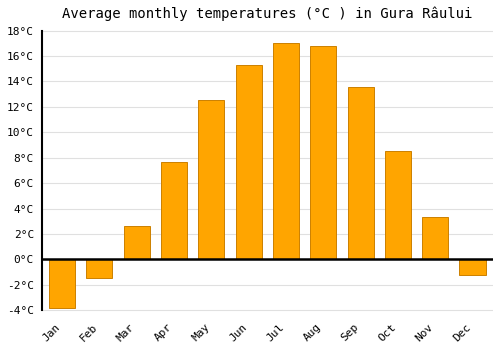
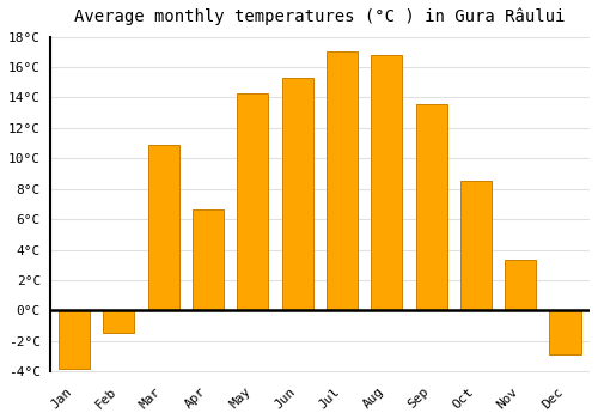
Mar: 2.6°C -> 10.9°C
Apr: 7.7°C -> 6.6°C
May: 12.5°C -> 14.3°C
Dec: -1.2°C -> -2.9°C
